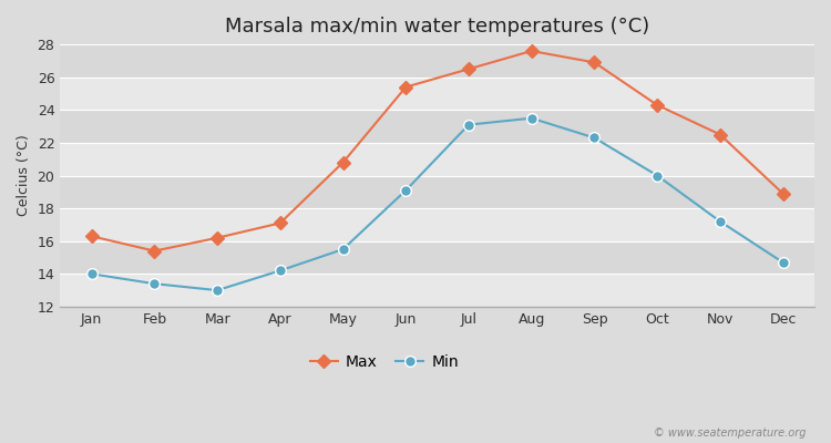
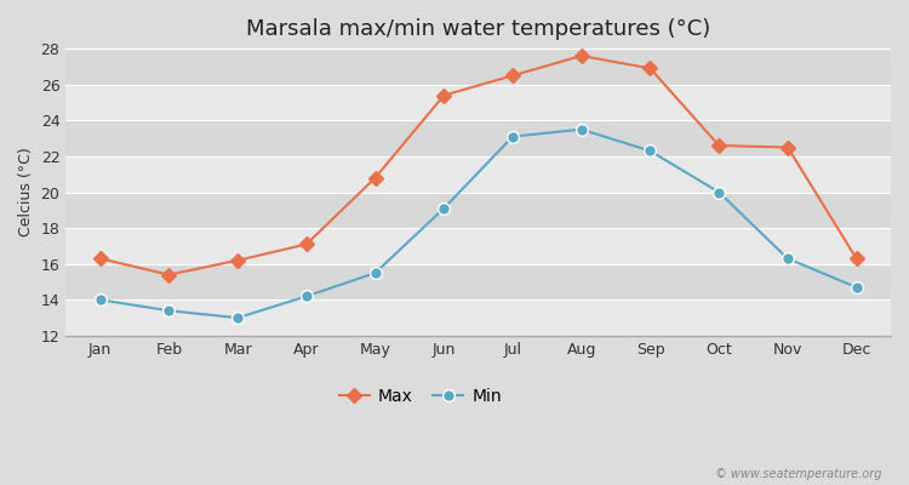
Max/Oct: 24.3 -> 22.6
Min/Nov: 17.2 -> 16.3
Max/Dec: 18.9 -> 16.3
